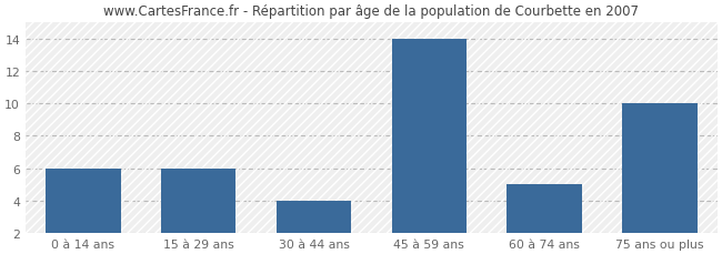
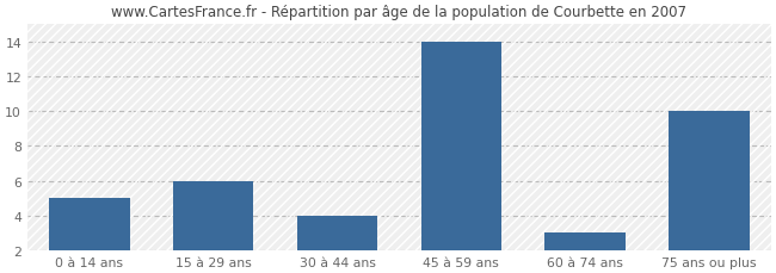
0 à 14 ans: 6 -> 5
60 à 74 ans: 5 -> 3
